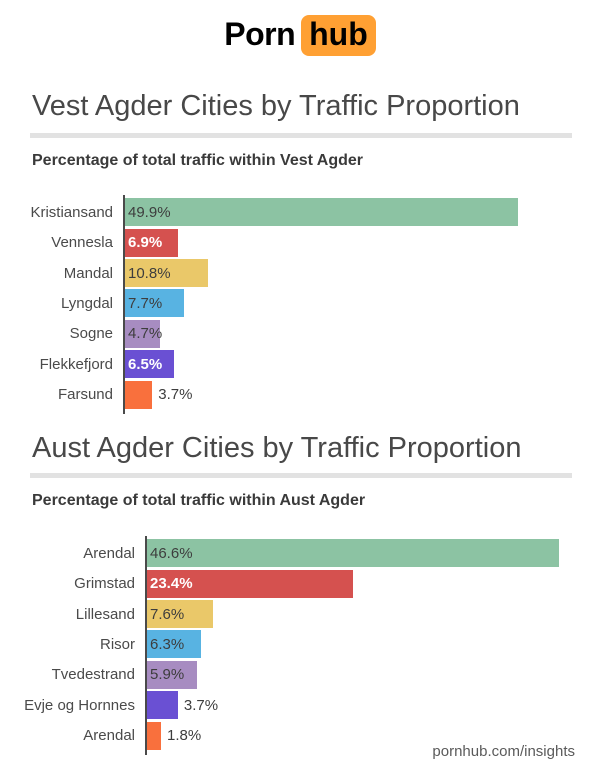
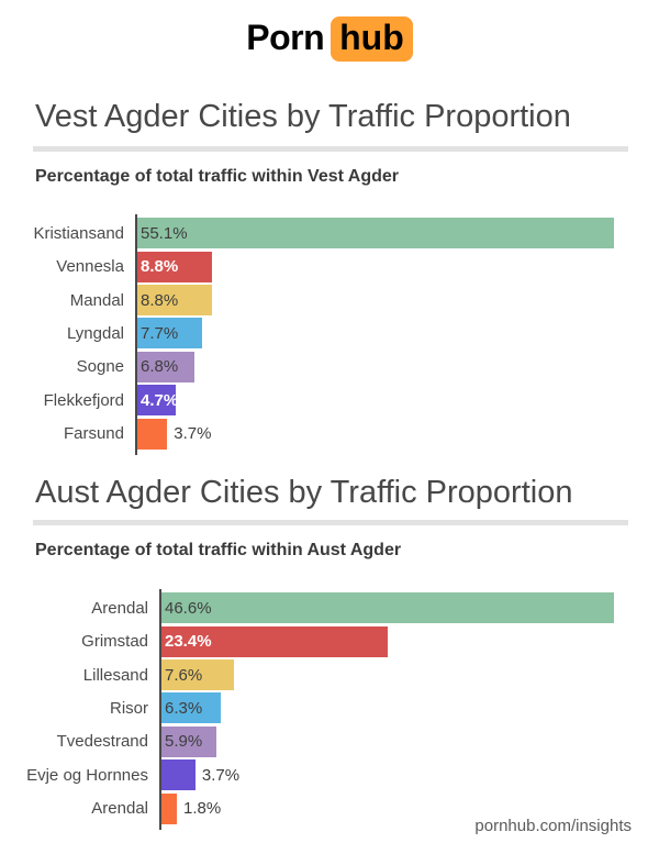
Vest Agder Cities by Traffic Proportion/Kristiansand: 49.9% -> 55.1%
Vest Agder Cities by Traffic Proportion/Vennesla: 6.9% -> 8.8%
Vest Agder Cities by Traffic Proportion/Mandal: 10.8% -> 8.8%
Vest Agder Cities by Traffic Proportion/Sogne: 4.7% -> 6.8%
Vest Agder Cities by Traffic Proportion/Flekkefjord: 6.5% -> 4.7%
